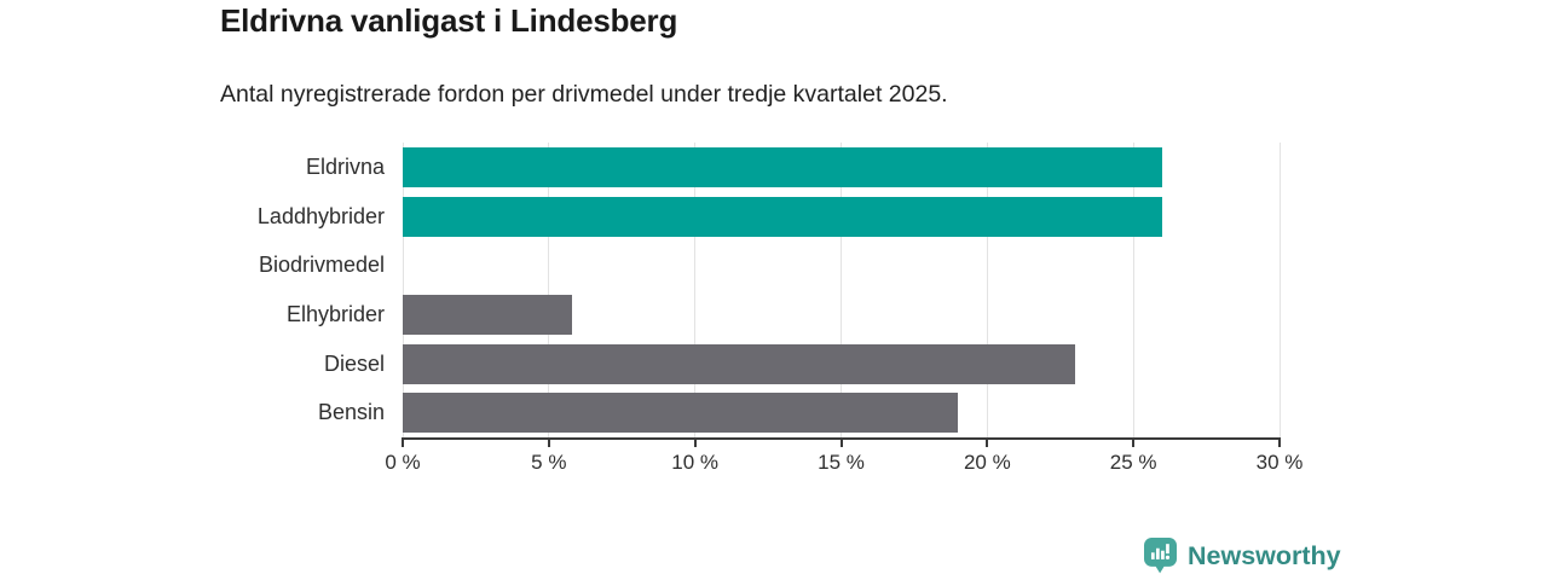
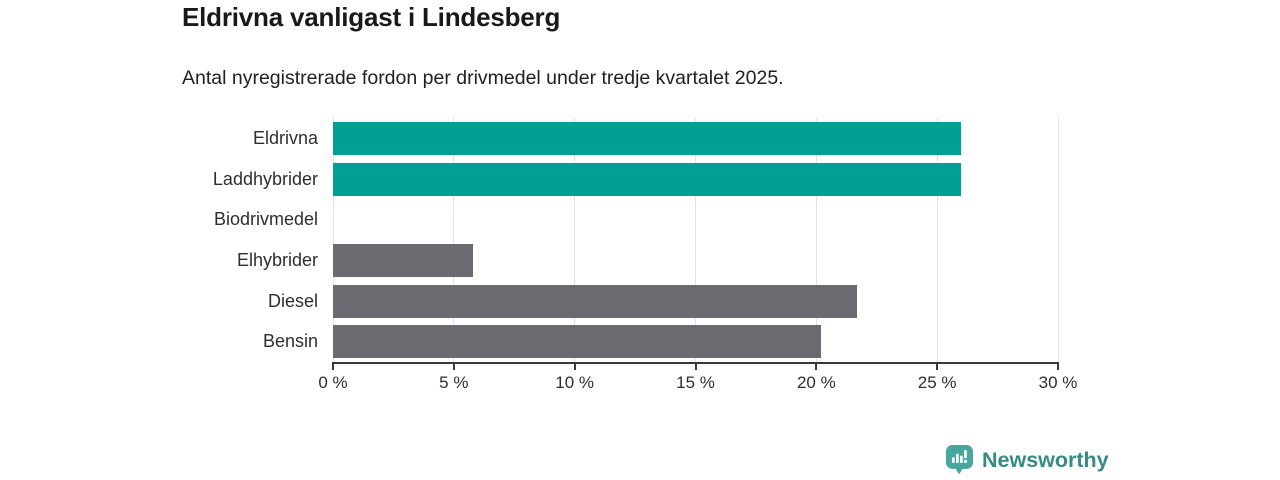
Diesel: 23.0% -> 21.7%
Bensin: 19.0% -> 20.2%
